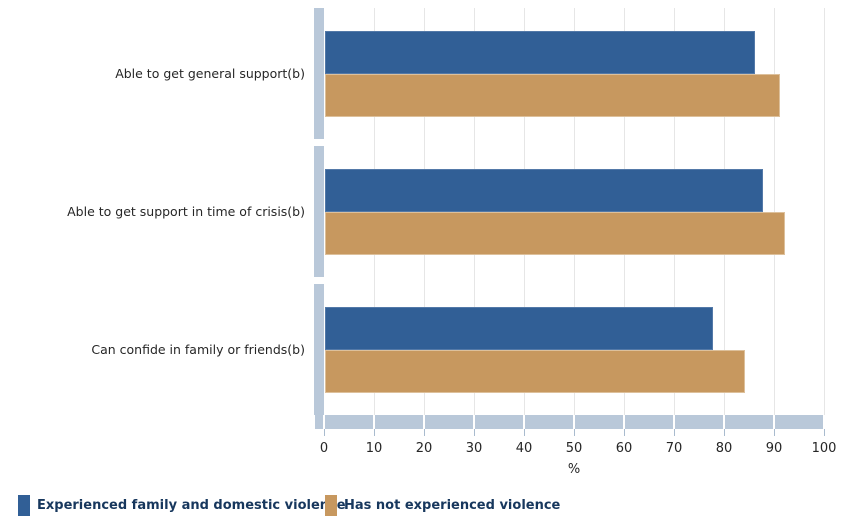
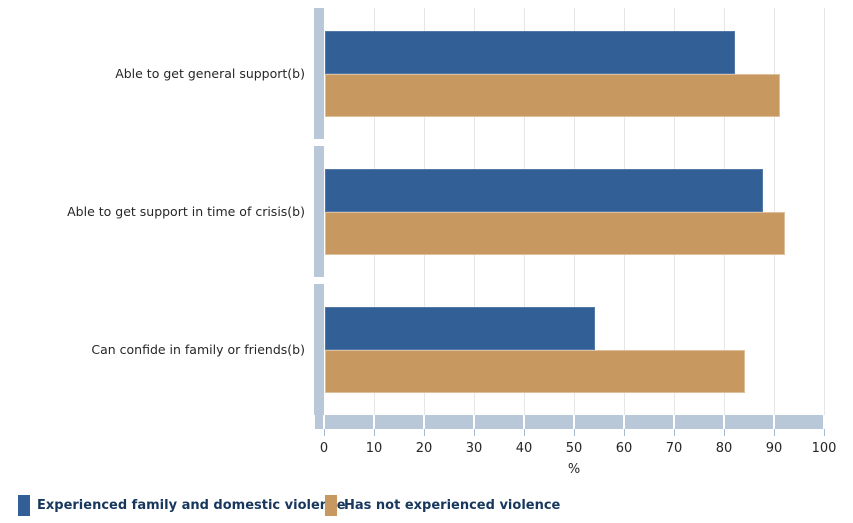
Experienced family and domestic violence/Able to get general support(b): 86 -> 82
Experienced family and domestic violence/Can confide in family or friends(b): 78 -> 54
